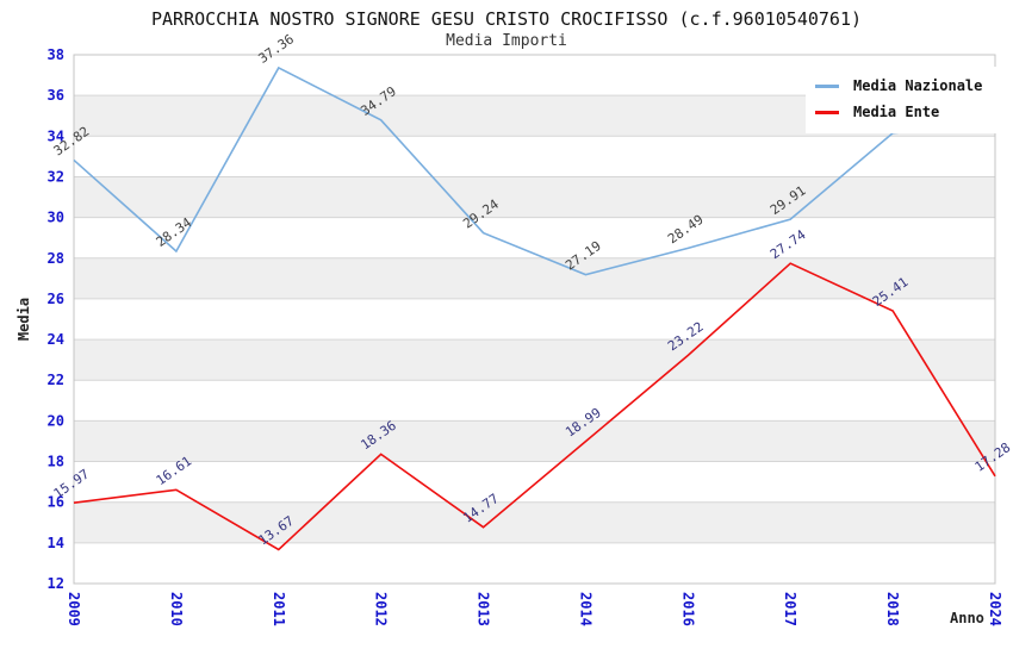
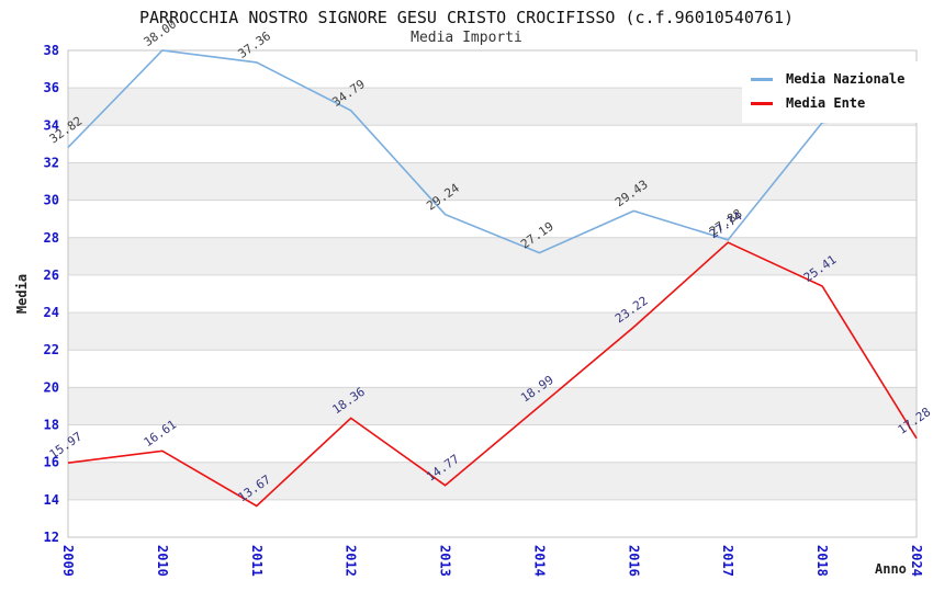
Media Nazionale/2010: 28.34 -> 38.00
Media Nazionale/2016: 28.49 -> 29.43
Media Nazionale/2017: 29.91 -> 27.88
